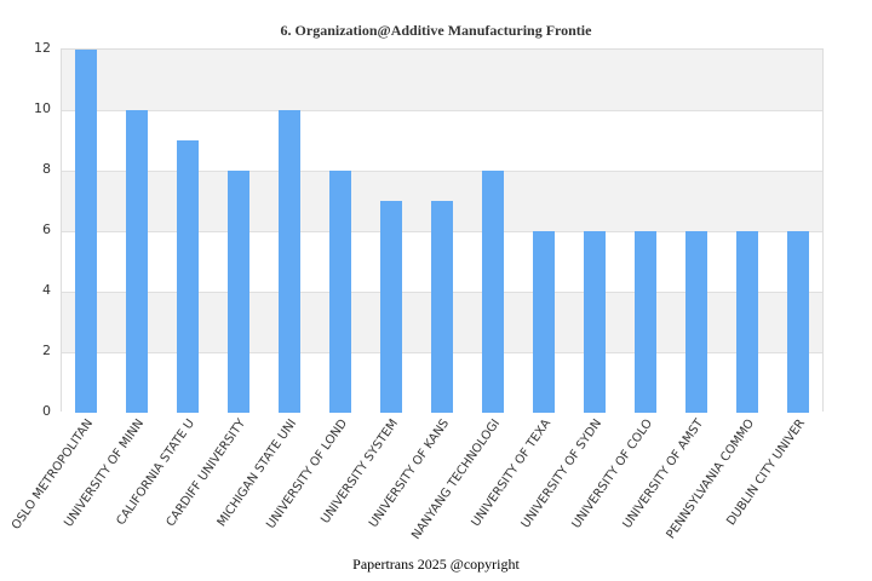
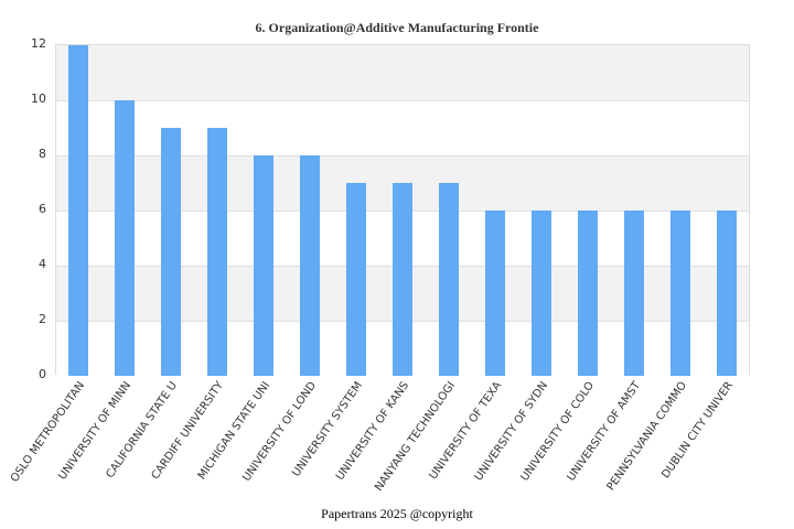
CARDIFF UNIVERSITY: 8 -> 9
MICHIGAN STATE UNI: 10 -> 8
NANYANG TECHNOLOGI: 8 -> 7
